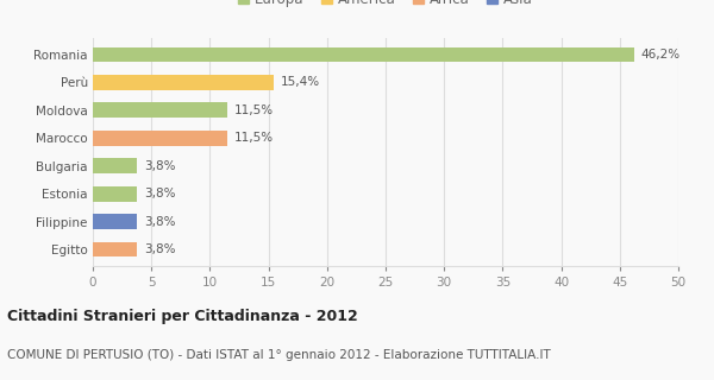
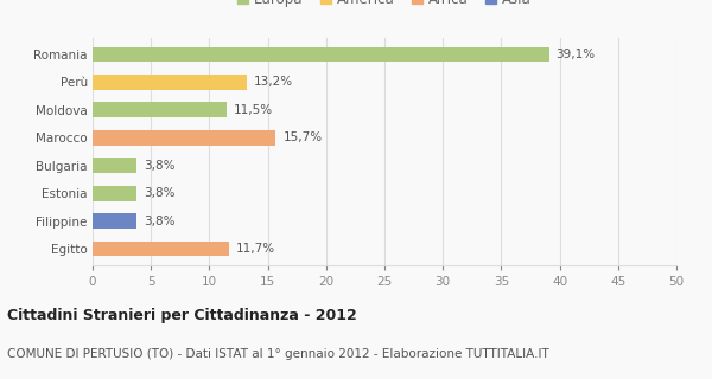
Romania: 46,2% -> 39,1%
Perù: 15,4% -> 13,2%
Marocco: 11,5% -> 15,7%
Egitto: 3,8% -> 11,7%
